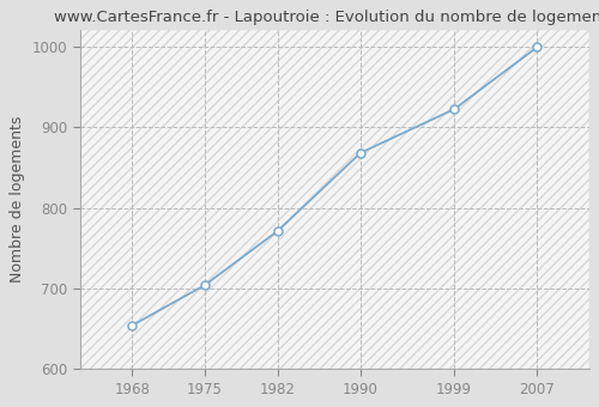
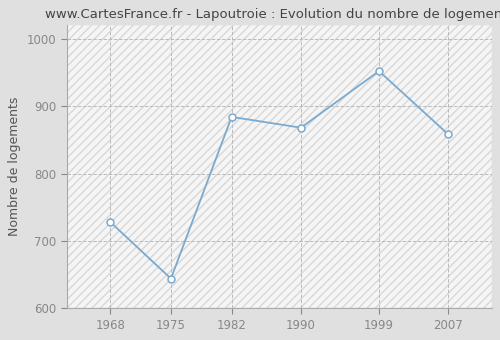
1968: 654 -> 728
1975: 704 -> 644
1982: 771 -> 884
1999: 922 -> 952
2007: 999 -> 858
